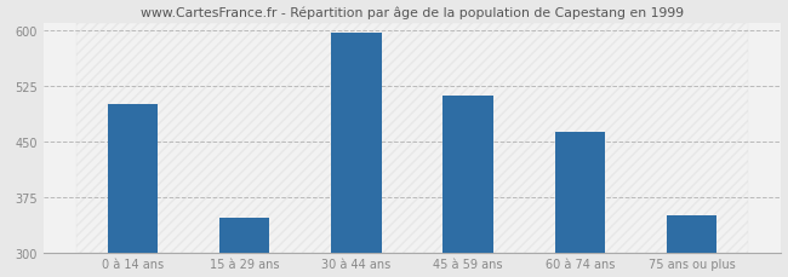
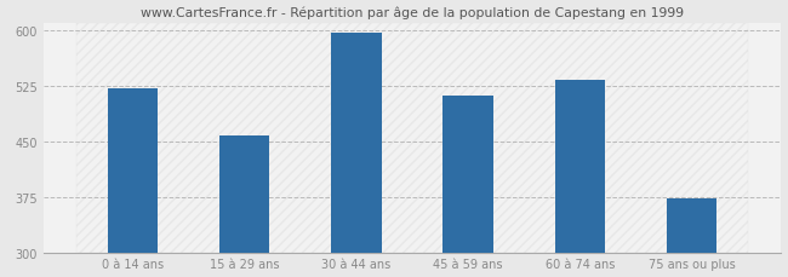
0 à 14 ans: 500 -> 522
15 à 29 ans: 346 -> 458
60 à 74 ans: 462 -> 532
75 ans ou plus: 350 -> 372
